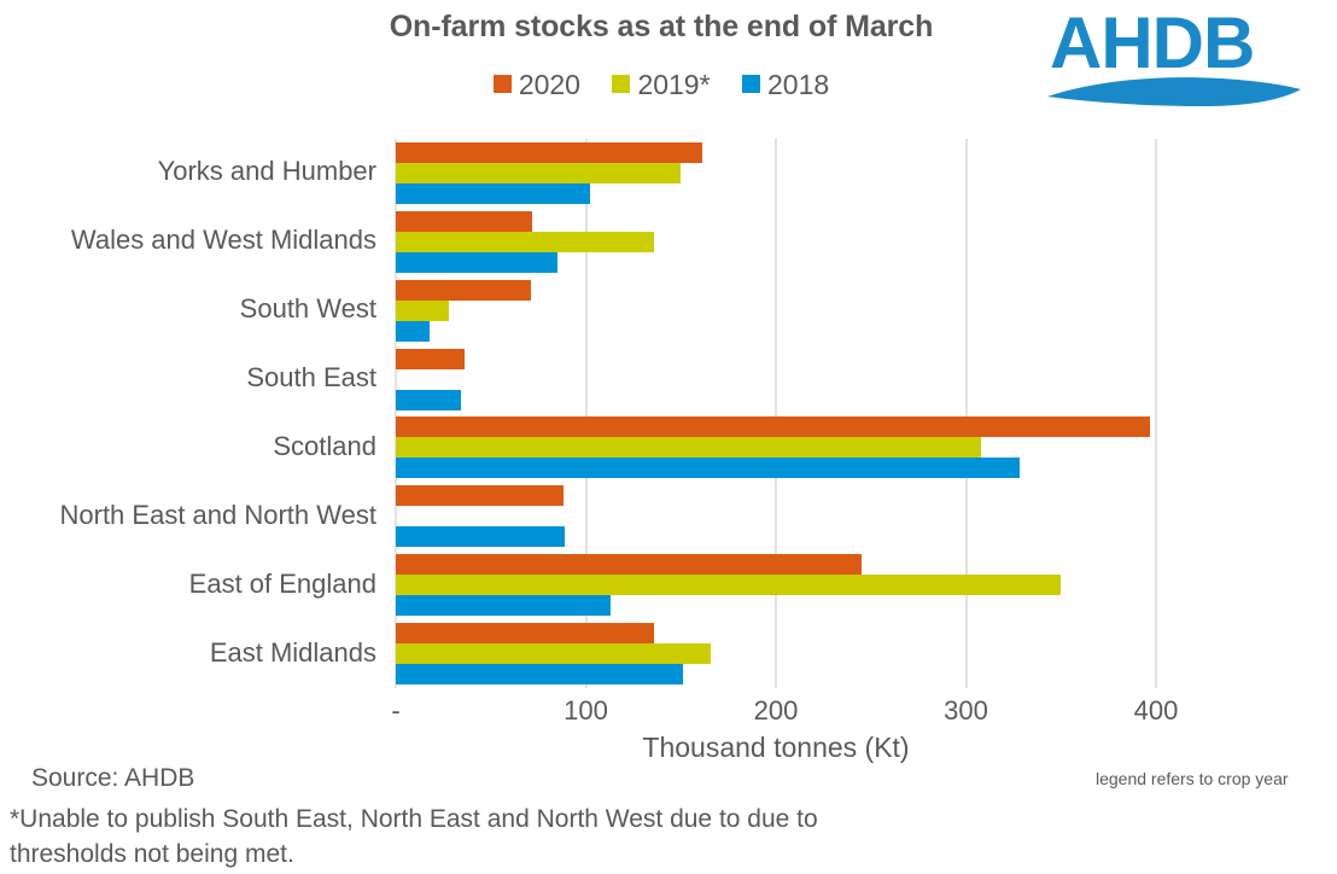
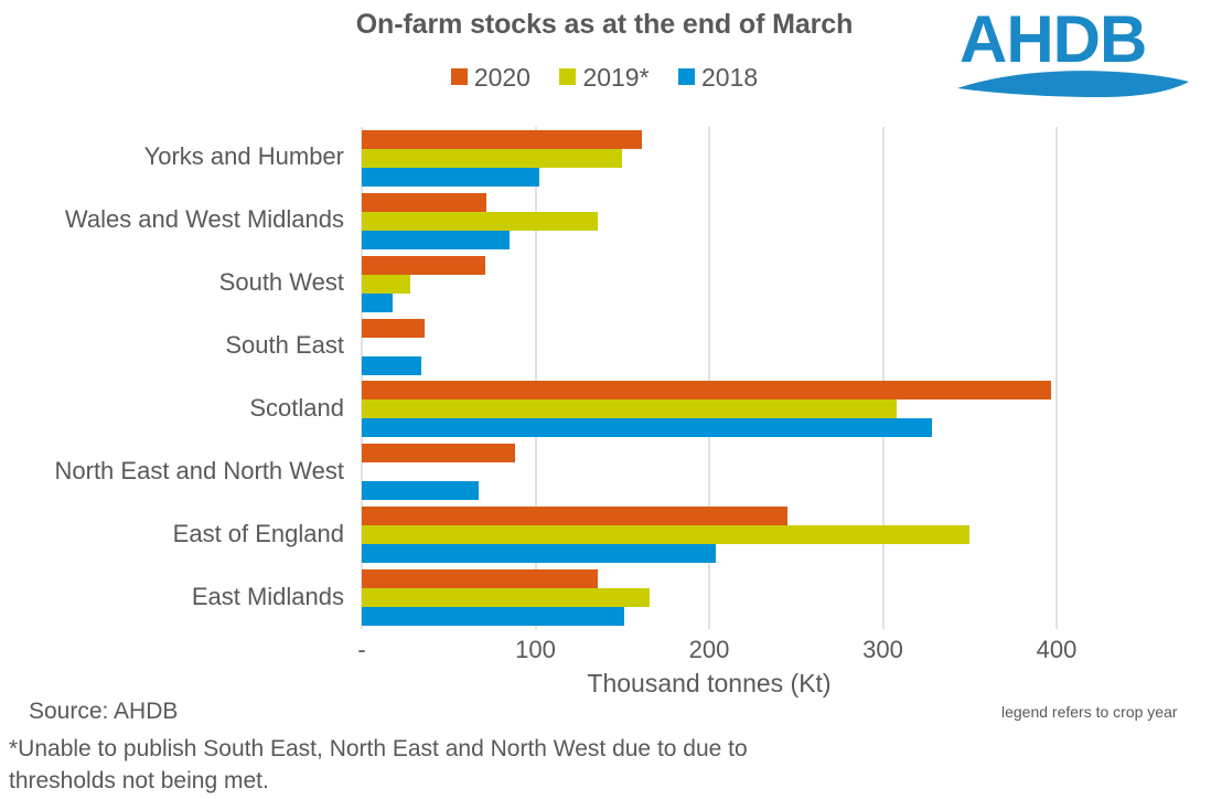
2018/North East and North West: 89 -> 67
2018/East of England: 113 -> 204
